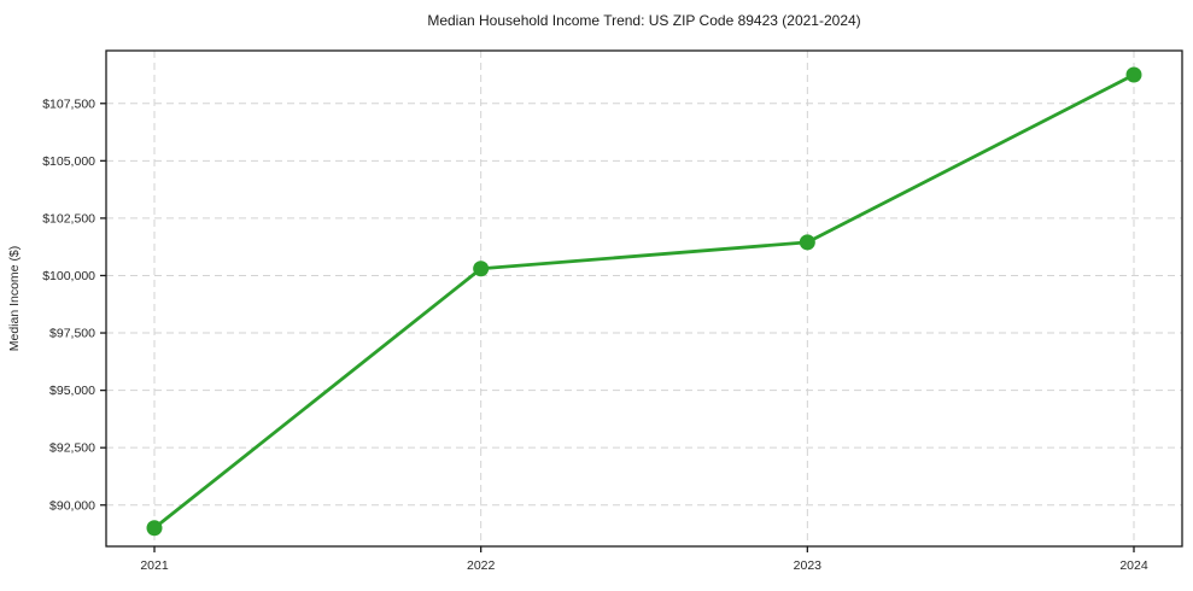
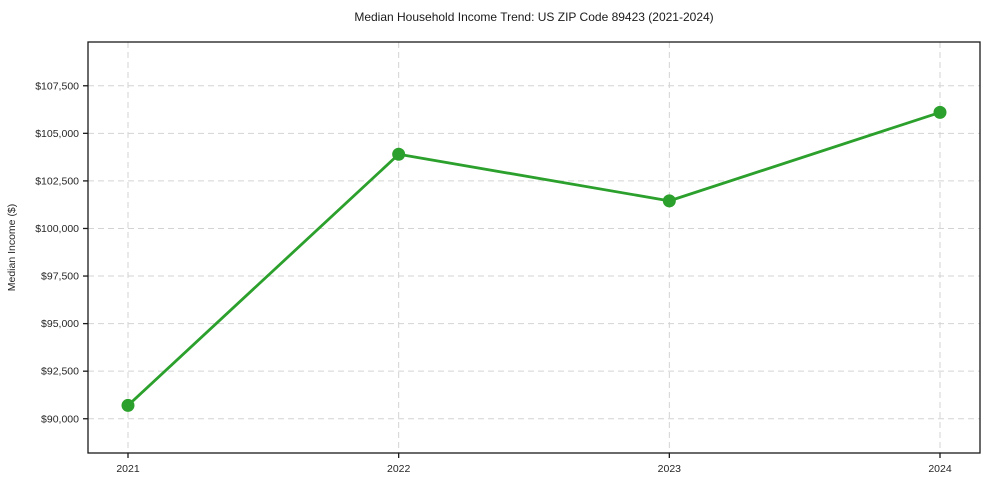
2021: $89000 -> $90700
2022: $100300 -> $103900
2024: $108800 -> $106100
